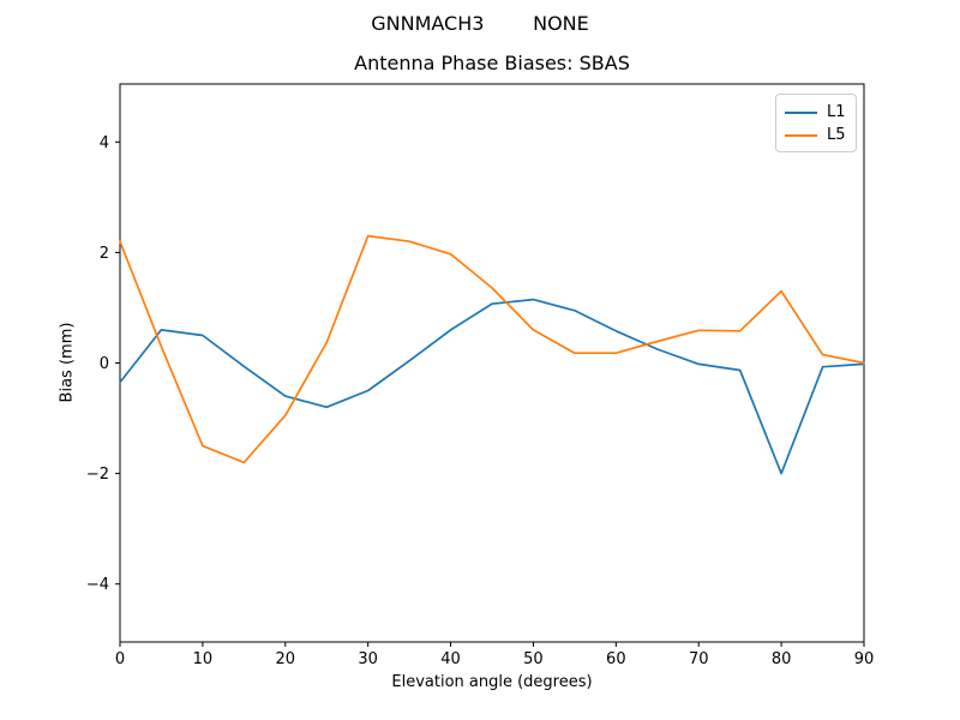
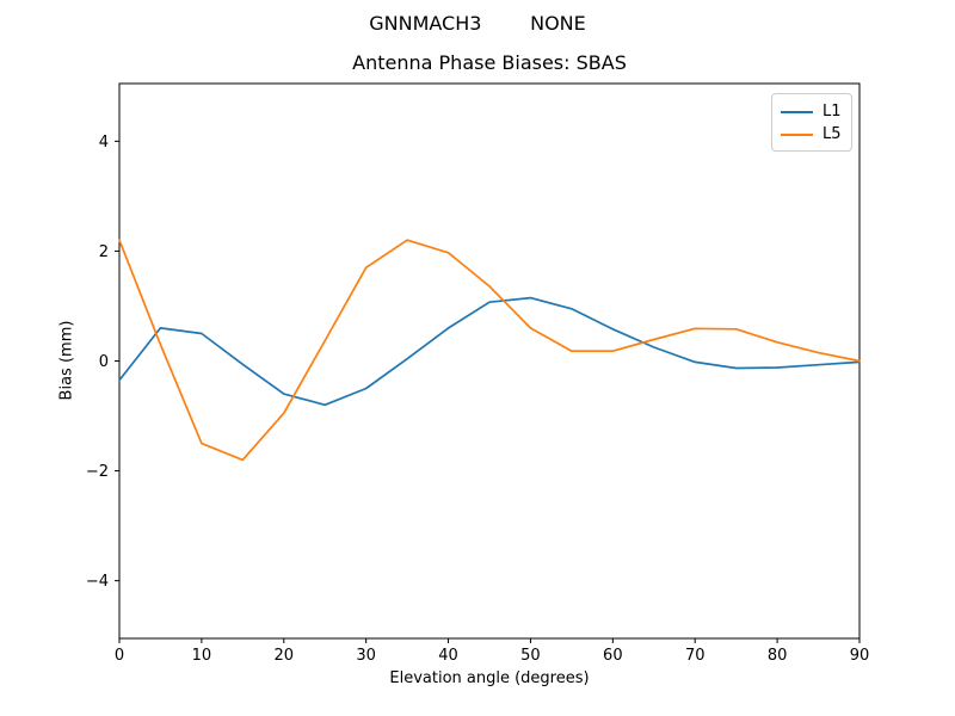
L5/30: 2.3 -> 1.7
L1/80: -2.0 -> -0.1
L5/80: 1.3 -> 0.3
